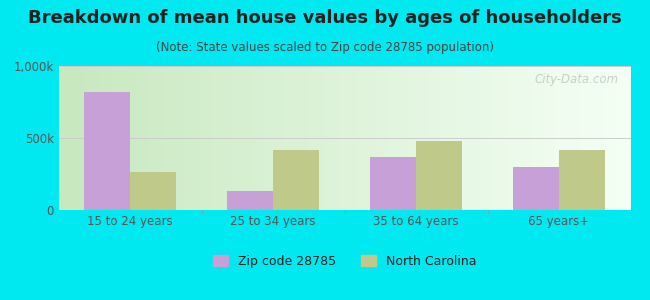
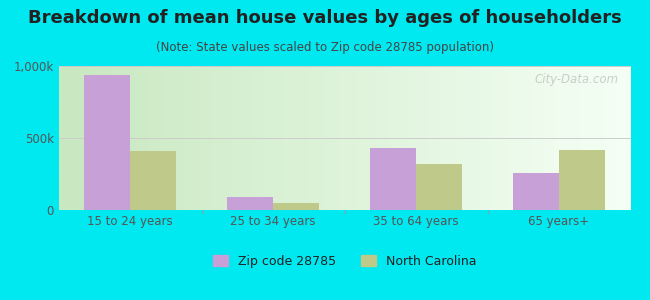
Zip code 28785/15 to 24 years: 820k -> 940k
North Carolina/15 to 24 years: 260k -> 410k
Zip code 28785/25 to 34 years: 130k -> 90k
North Carolina/25 to 34 years: 420k -> 50k
Zip code 28785/35 to 64 years: 360k -> 430k
North Carolina/35 to 64 years: 480k -> 320k
Zip code 28785/65 years+: 300k -> 260k
